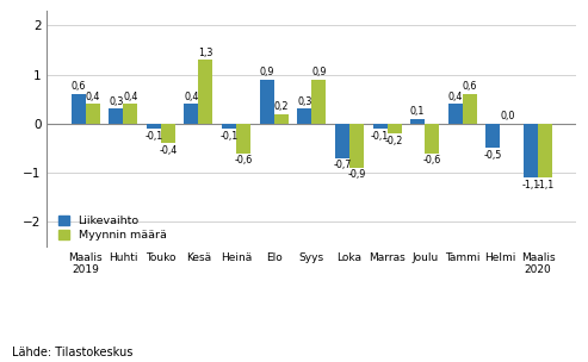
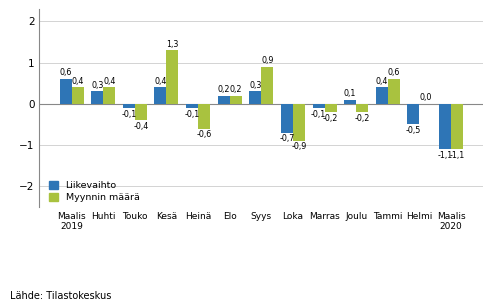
Liikevaihto/Elo: 0,9 -> 0,2
Myynnin määrä/Joulu: -0,6 -> -0,2
